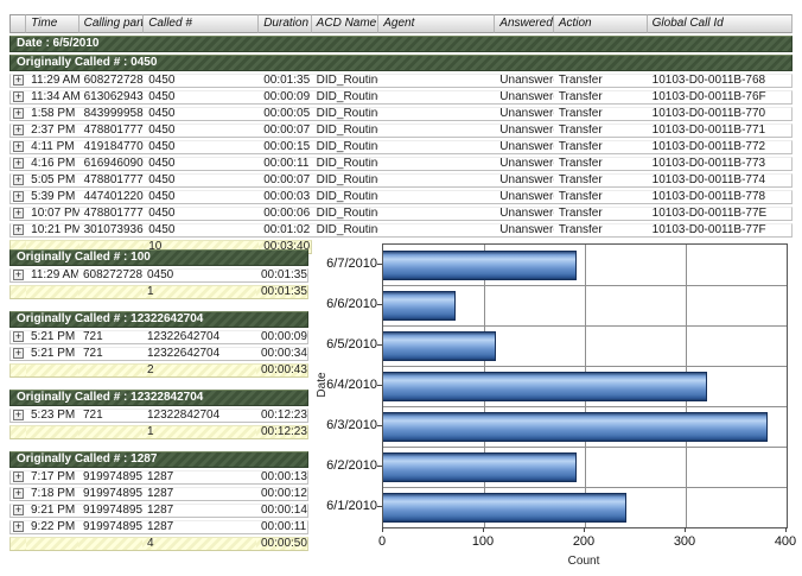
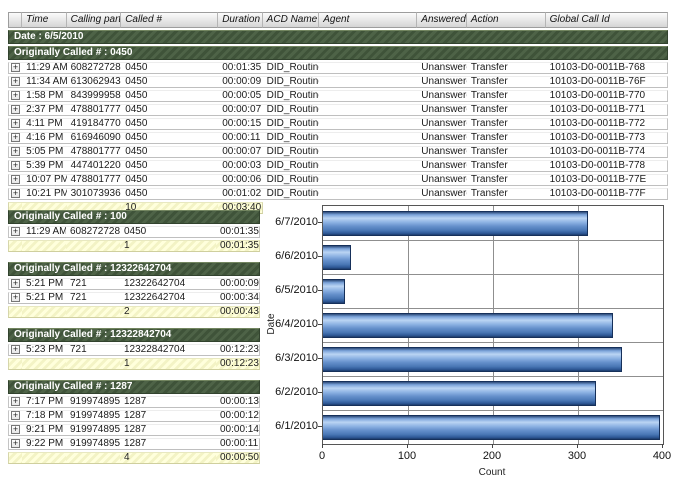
6/7/2010: 190 -> 310
6/6/2010: 70 -> 30
6/5/2010: 110 -> 20
6/4/2010: 320 -> 340
6/3/2010: 380 -> 350
6/2/2010: 190 -> 320
6/1/2010: 240 -> 400
